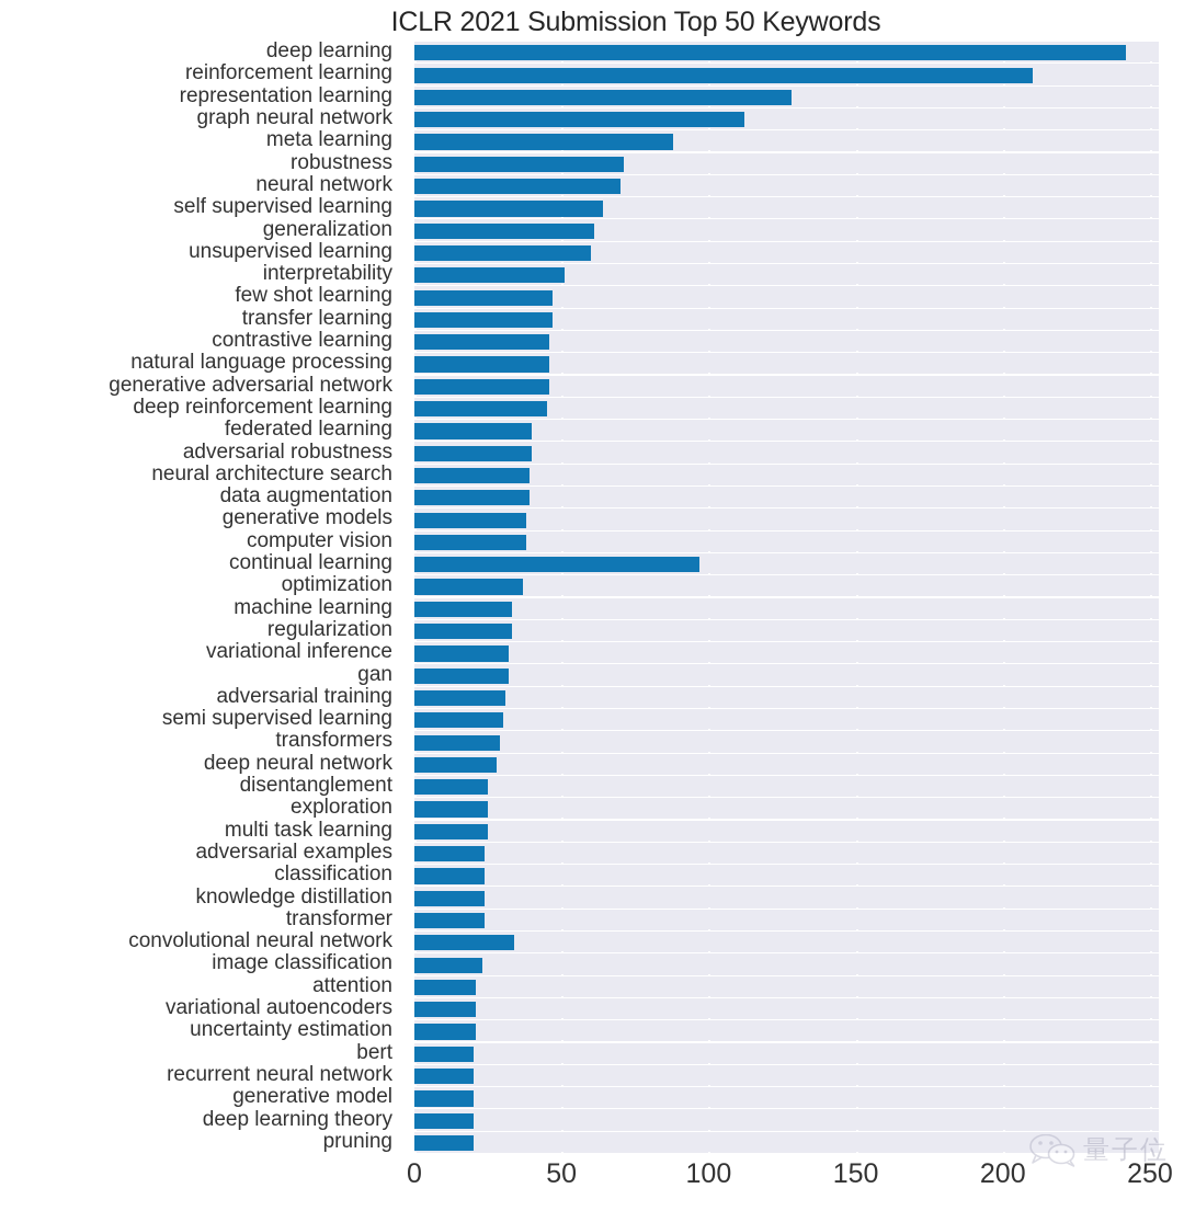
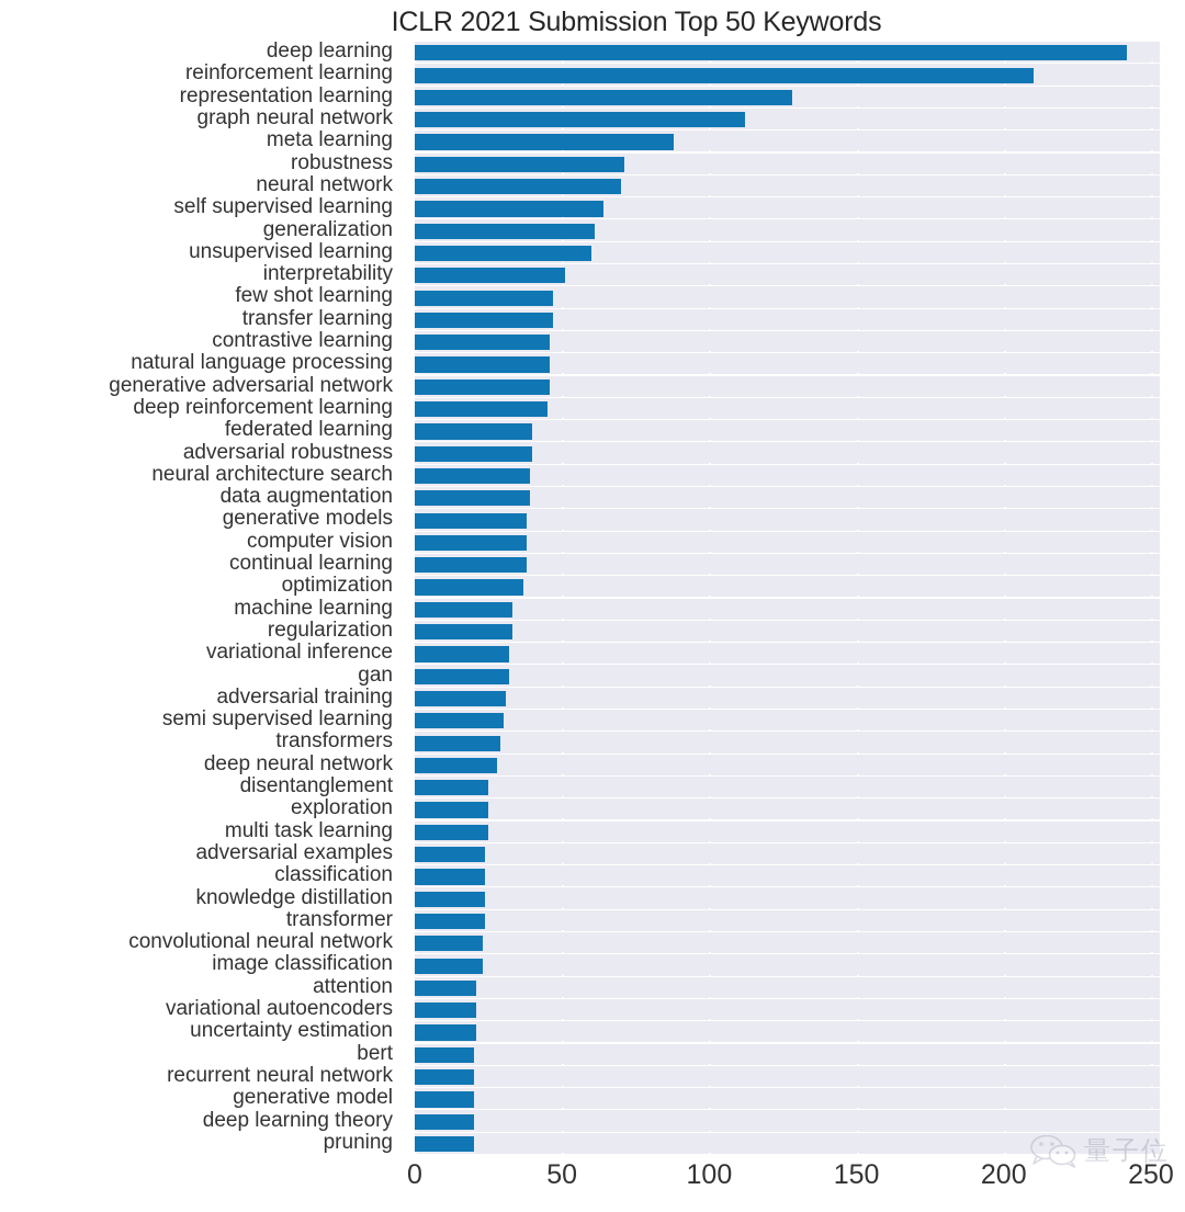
continual learning: 97 -> 38
convolutional neural network: 34 -> 23
